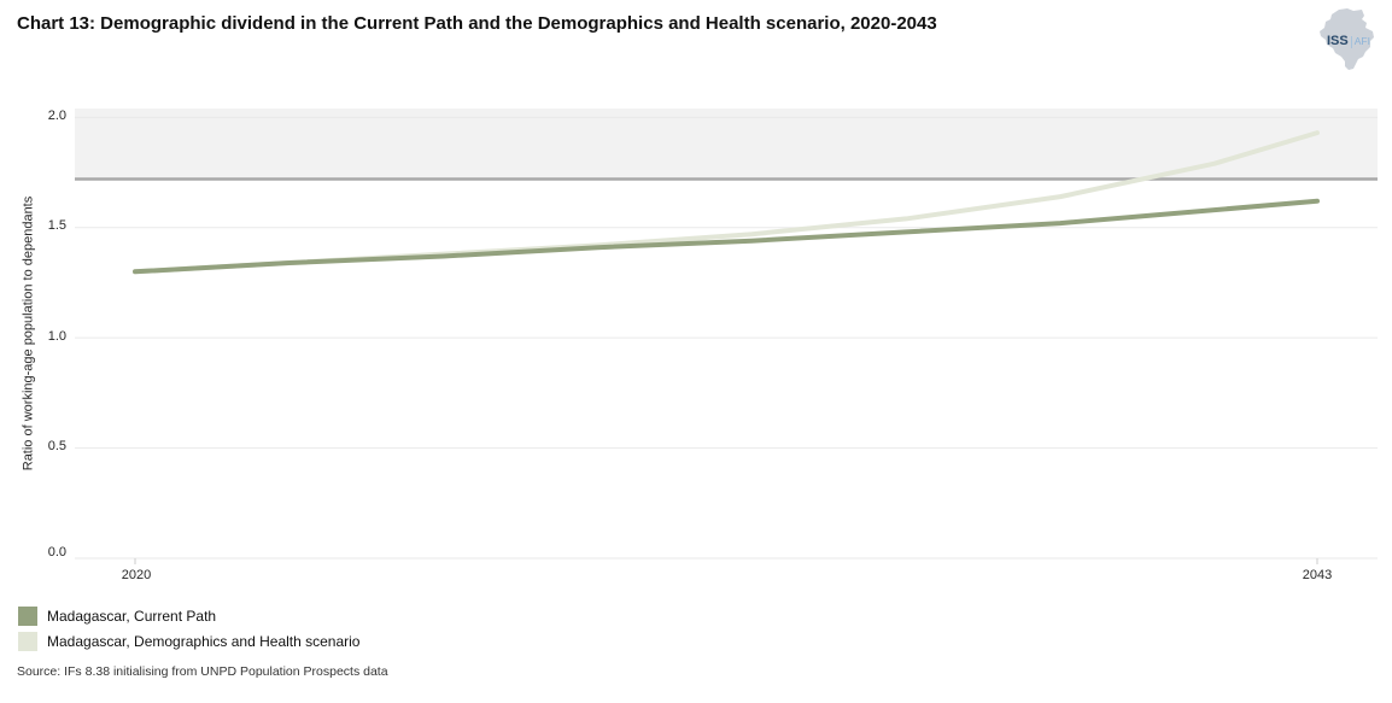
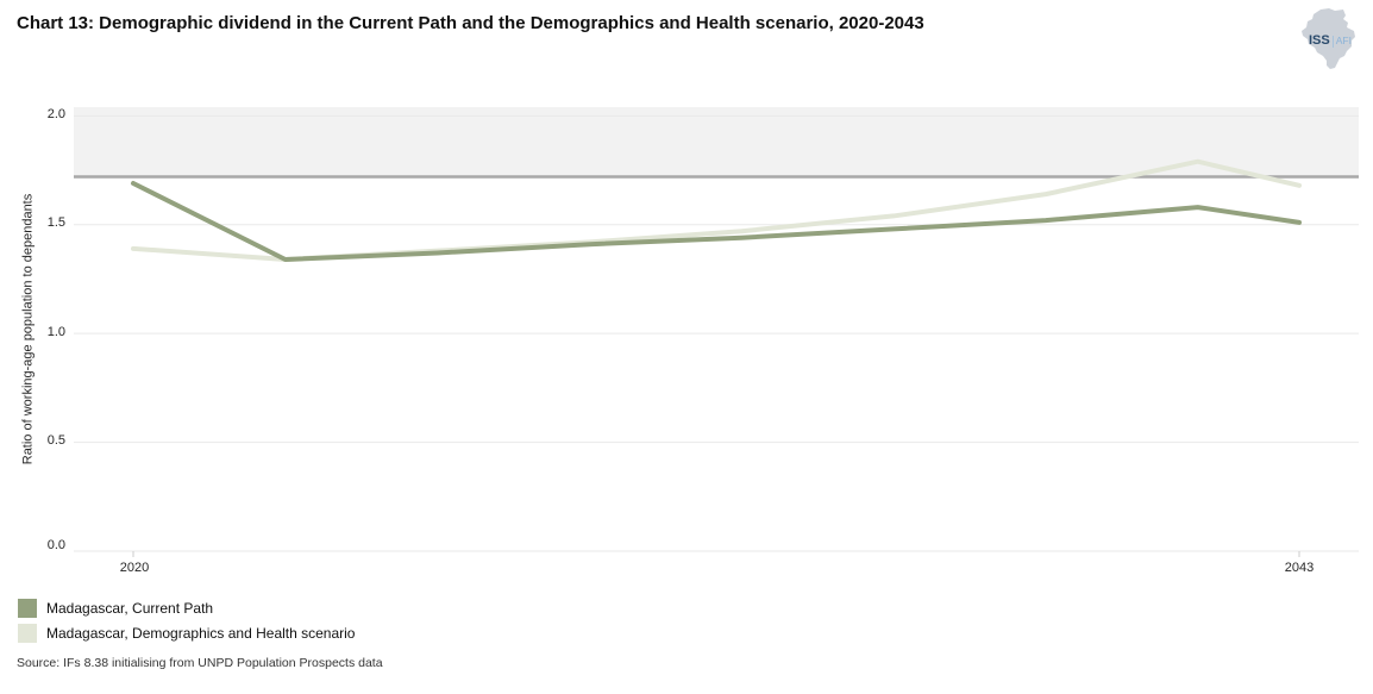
Madagascar, Current Path/2020: 1.30 -> 1.69
Madagascar, Demographics and Health scenario/2020: 1.30 -> 1.39
Madagascar, Current Path/2043: 1.62 -> 1.51
Madagascar, Demographics and Health scenario/2043: 1.93 -> 1.68
